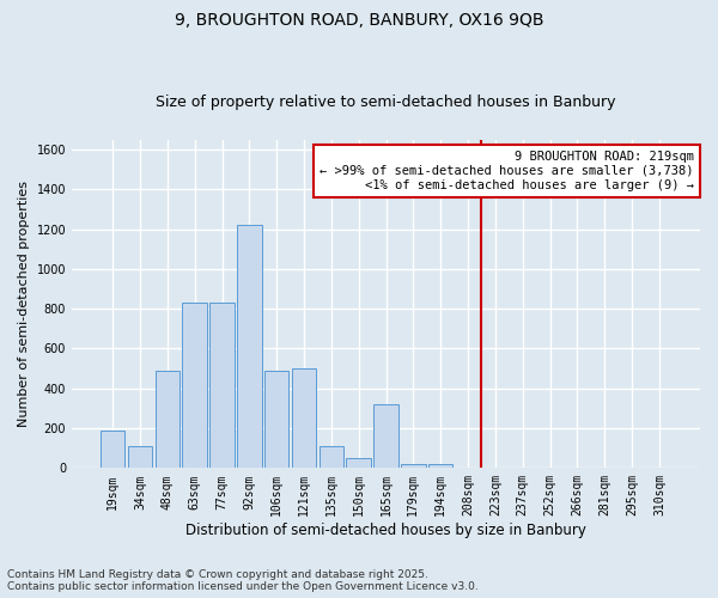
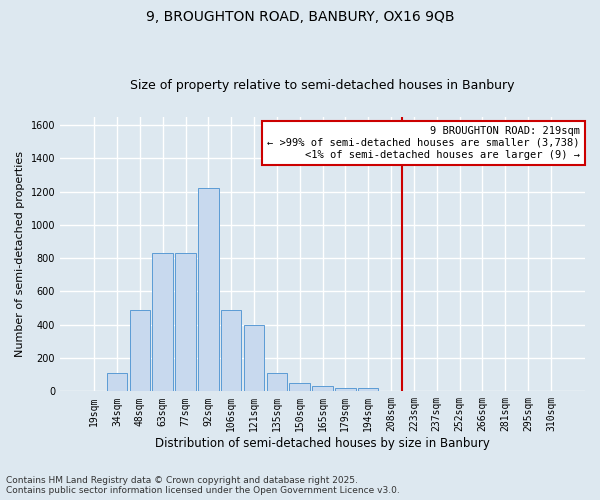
19sqm: 190 -> 0
121sqm: 500 -> 400
165sqm: 320 -> 30
